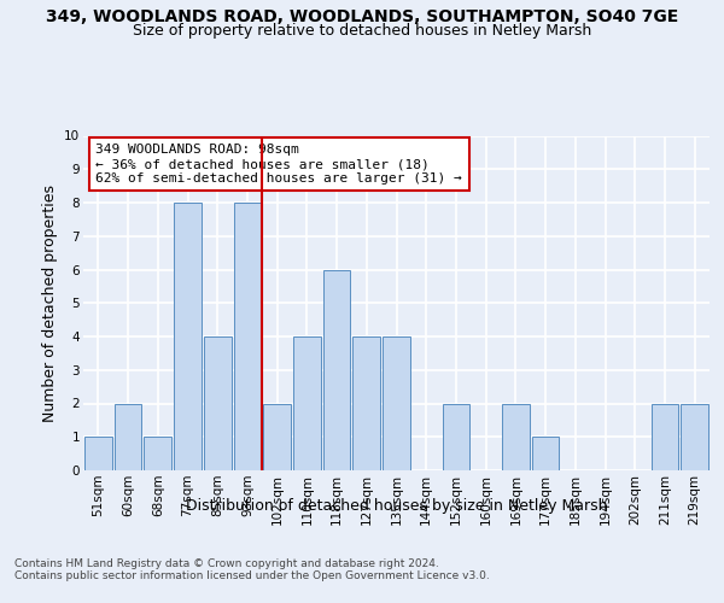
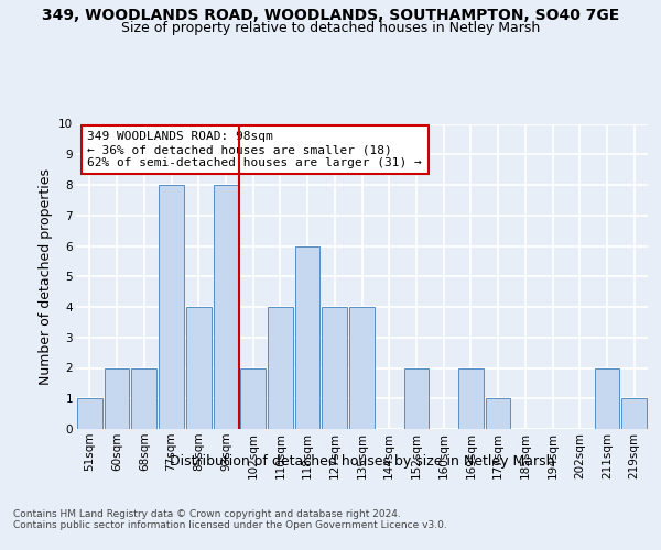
68sqm: 1 -> 2
219sqm: 2 -> 1
